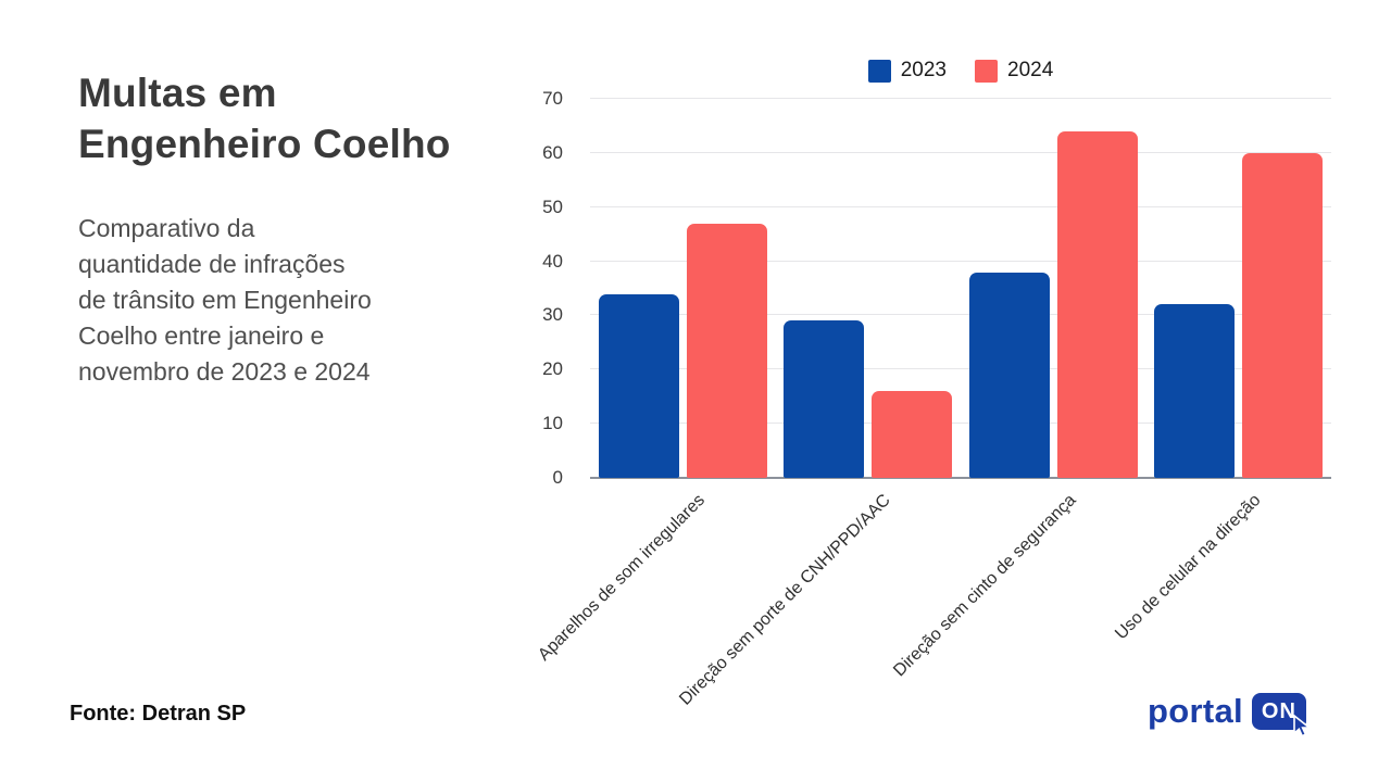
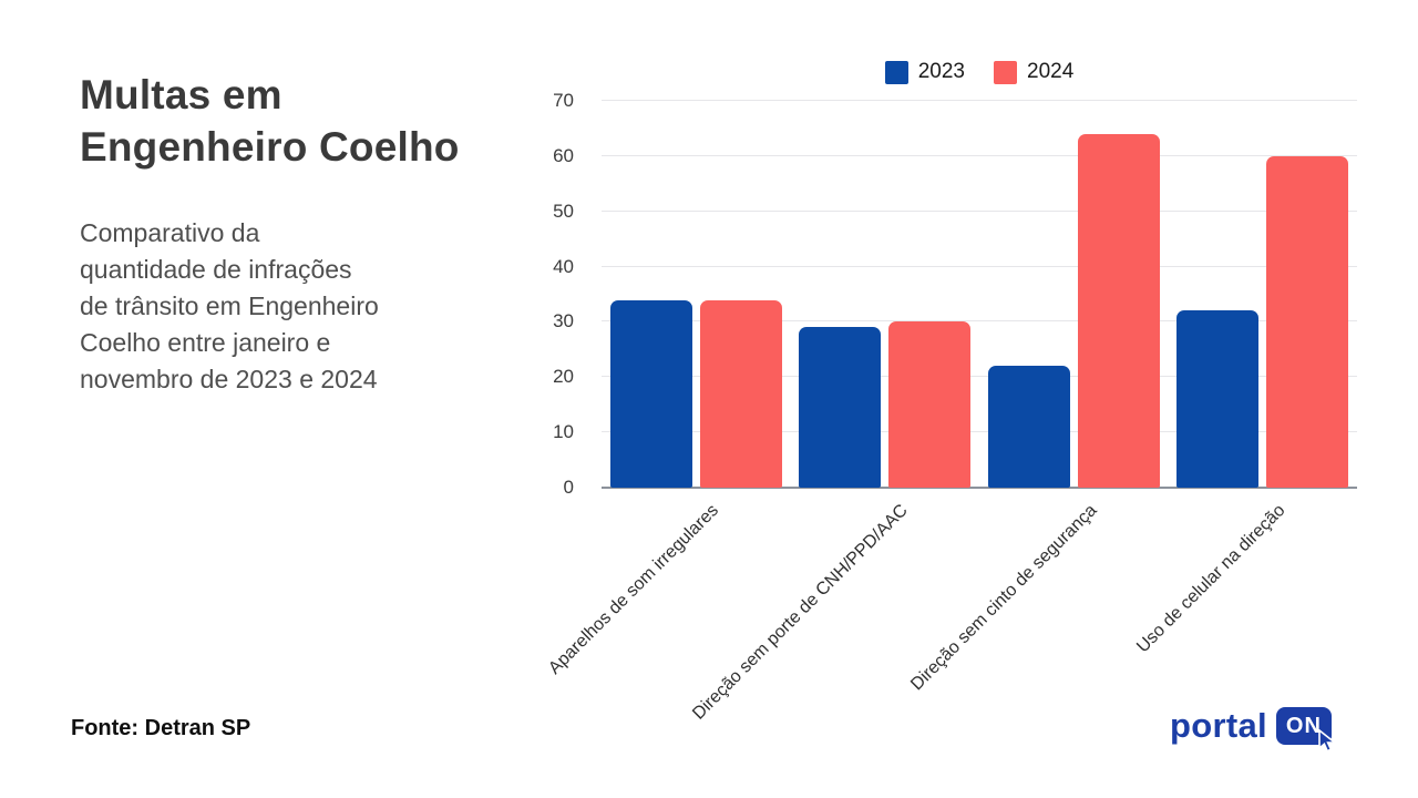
2024/Aparelhos de som irregulares: 47 -> 34
2024/Direção sem porte de CNH/PPD/AAC: 16 -> 30
2023/Direção sem cinto de segurança: 38 -> 22
